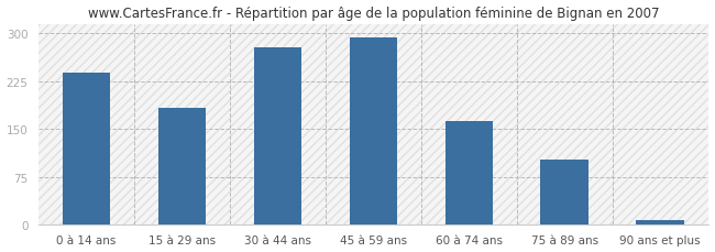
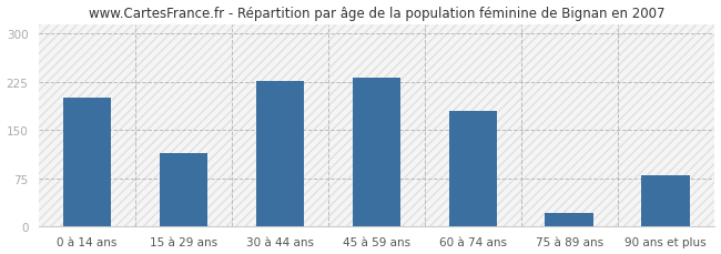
0 à 14 ans: 238 -> 200
15 à 29 ans: 183 -> 114
30 à 44 ans: 278 -> 226
45 à 59 ans: 293 -> 232
60 à 74 ans: 163 -> 180
75 à 89 ans: 103 -> 22
90 ans et plus: 8 -> 80
